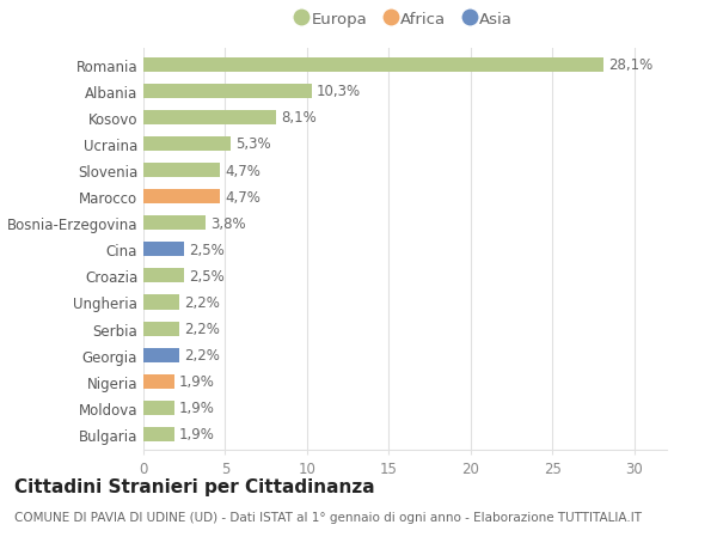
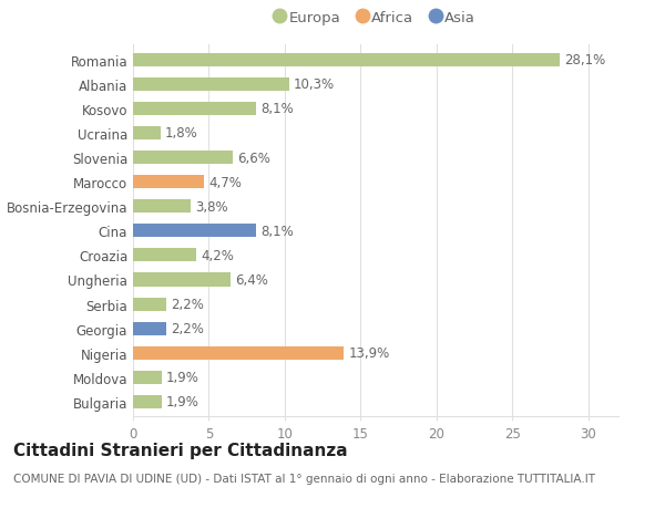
Ucraina: 5,3% -> 1,8%
Slovenia: 4,7% -> 6,6%
Cina: 2,5% -> 8,1%
Croazia: 2,5% -> 4,2%
Ungheria: 2,2% -> 6,4%
Nigeria: 1,9% -> 13,9%
